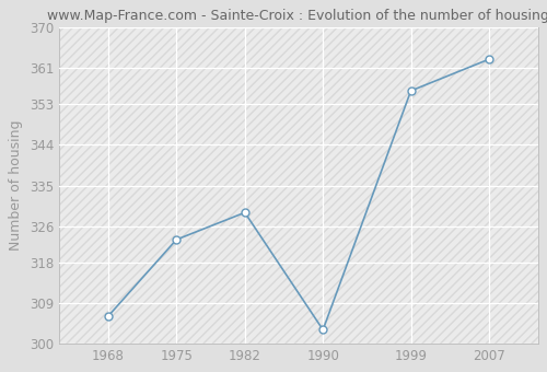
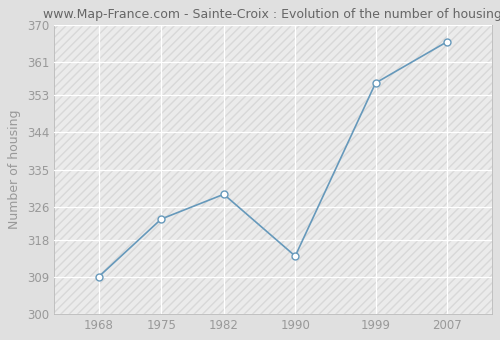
1968: 306 -> 309
1990: 303 -> 314
2007: 363 -> 366
